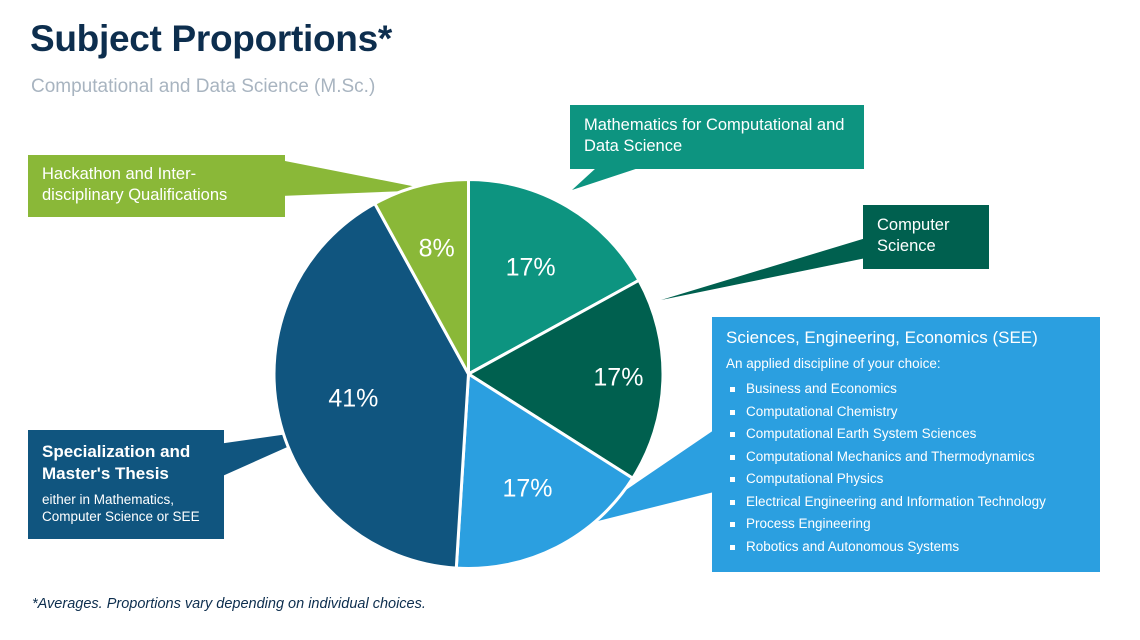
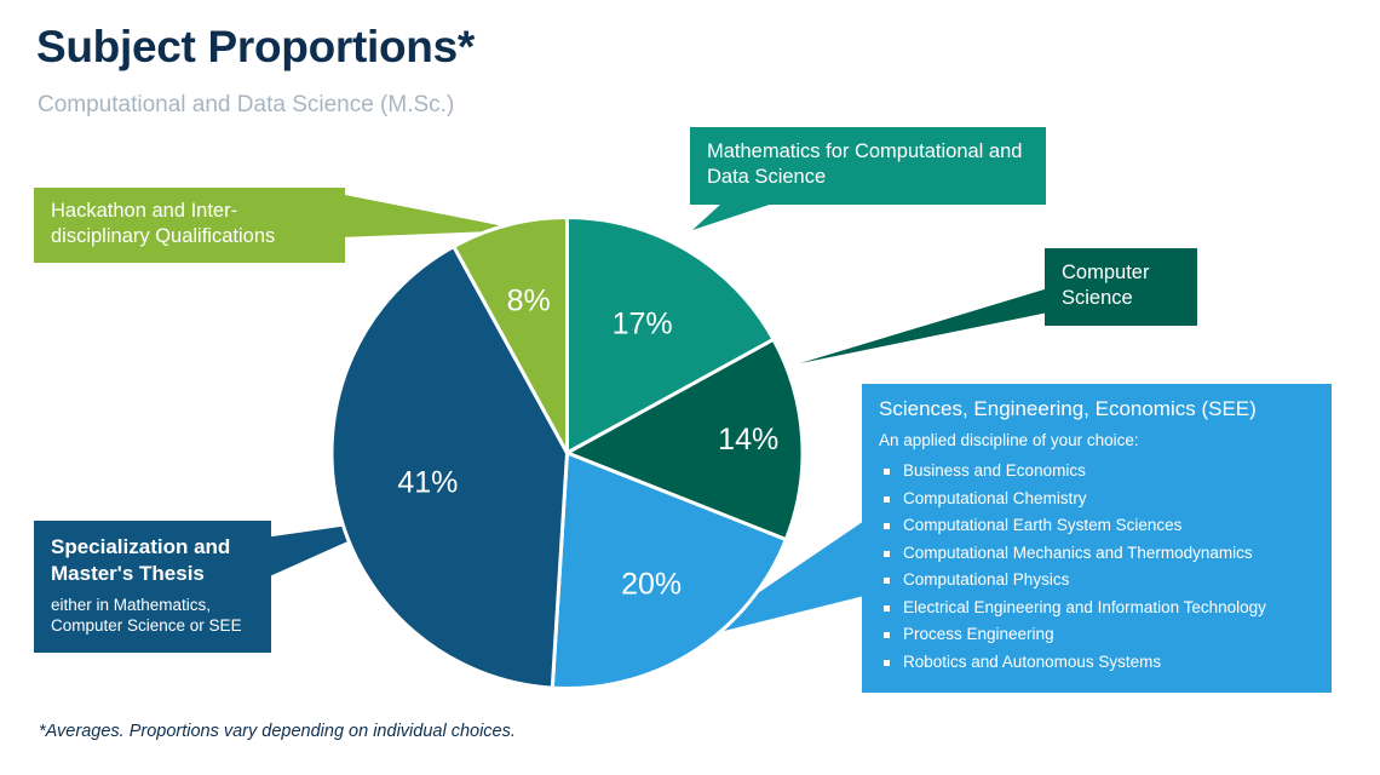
Computer Science: 17% -> 14%
Sciences, Engineering, Economics (SEE): 17% -> 20%
